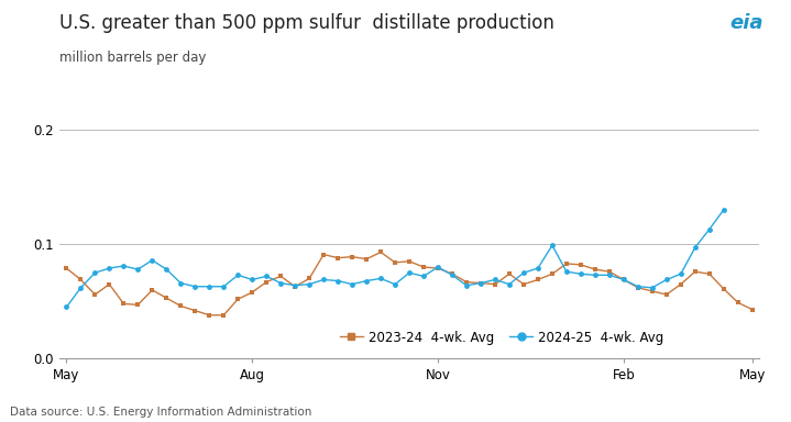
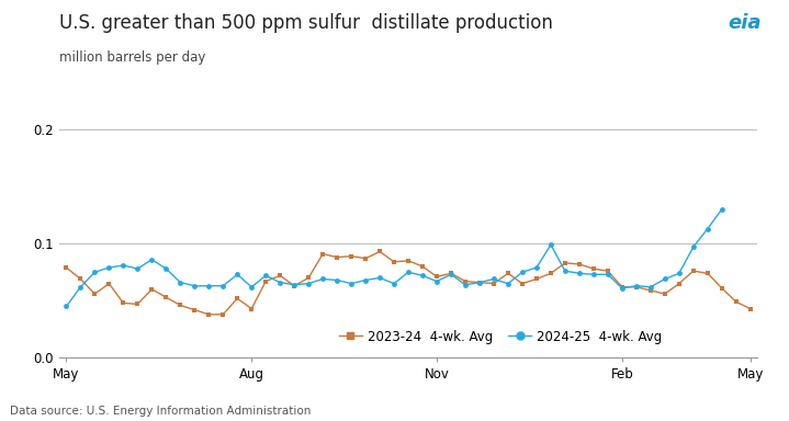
2023-24 4-wk. Avg/Aug: 0.058 -> 0.043
2024-25 4-wk. Avg/Aug: 0.069 -> 0.062
2023-24 4-wk. Avg/Nov: 0.079 -> 0.071
2024-25 4-wk. Avg/Nov: 0.080 -> 0.067
2023-24 4-wk. Avg/Feb: 0.069 -> 0.062
2024-25 4-wk. Avg/Feb: 0.069 -> 0.061
